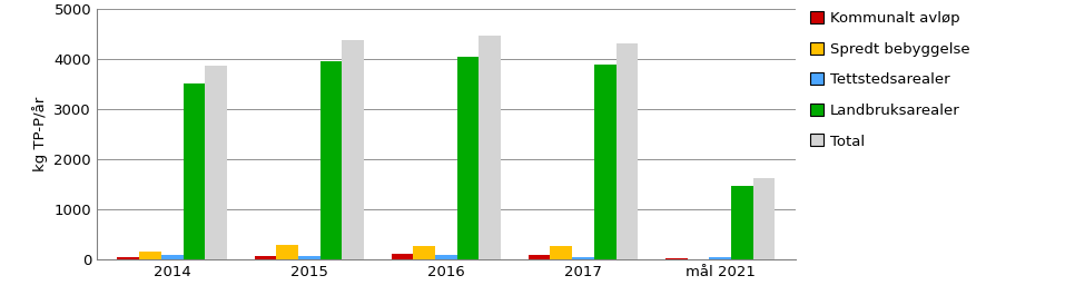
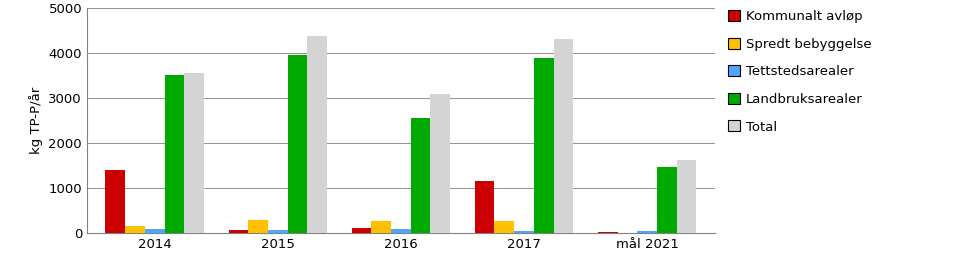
Kommunalt avløp/2014: 50 -> 1400
Total/2014: 3870 -> 3550
Landbruksarealer/2016: 4050 -> 2550
Total/2016: 4480 -> 3100
Kommunalt avløp/2017: 80 -> 1150
